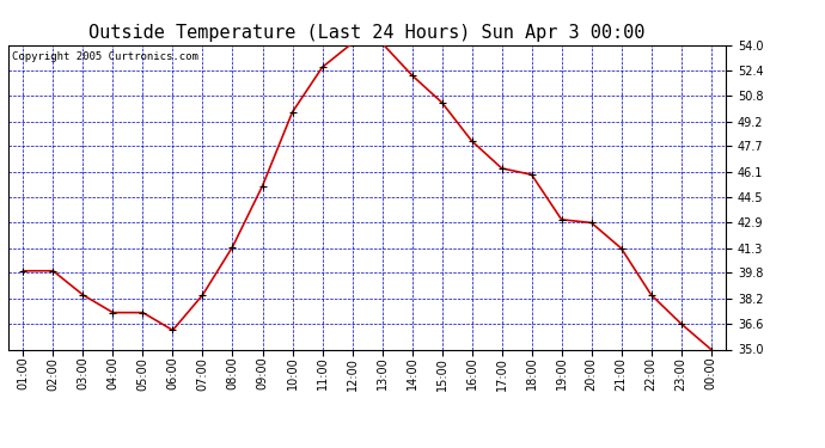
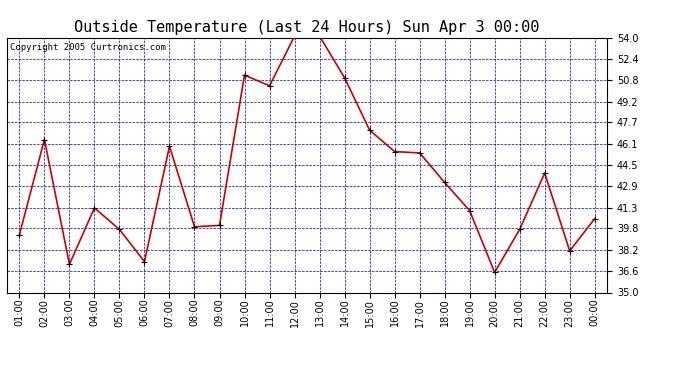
01:00: 39.9 -> 39.3
02:00: 39.9 -> 46.4
03:00: 38.4 -> 37.1
04:00: 37.3 -> 41.3
05:00: 37.3 -> 39.7
06:00: 36.2 -> 37.3
07:00: 38.4 -> 45.9
08:00: 41.4 -> 39.9
09:00: 45.2 -> 40.0
10:00: 49.8 -> 51.2
11:00: 52.6 -> 50.4
14:00: 52.1 -> 51.0
15:00: 50.4 -> 47.1
16:00: 48.0 -> 45.5
17:00: 46.3 -> 45.4
18:00: 45.9 -> 43.2
19:00: 43.1 -> 41.1
20:00: 42.9 -> 36.5
21:00: 41.3 -> 39.7
22:00: 38.4 -> 43.9
23:00: 36.6 -> 38.1
00:00: 35.0 -> 40.5
